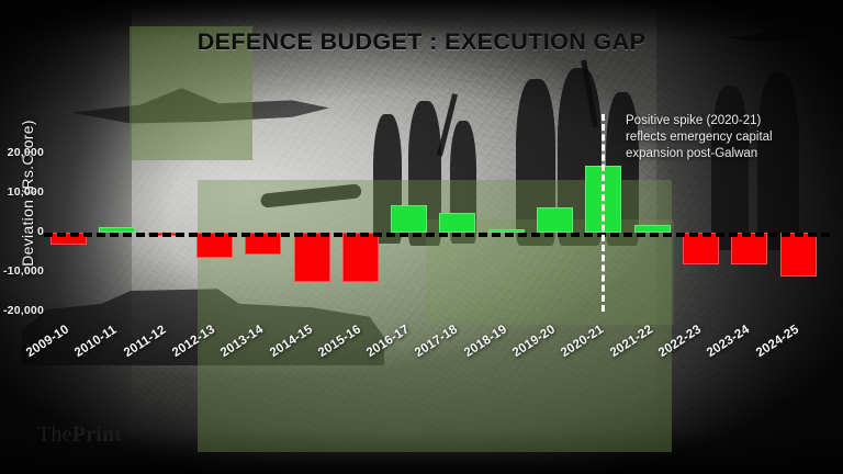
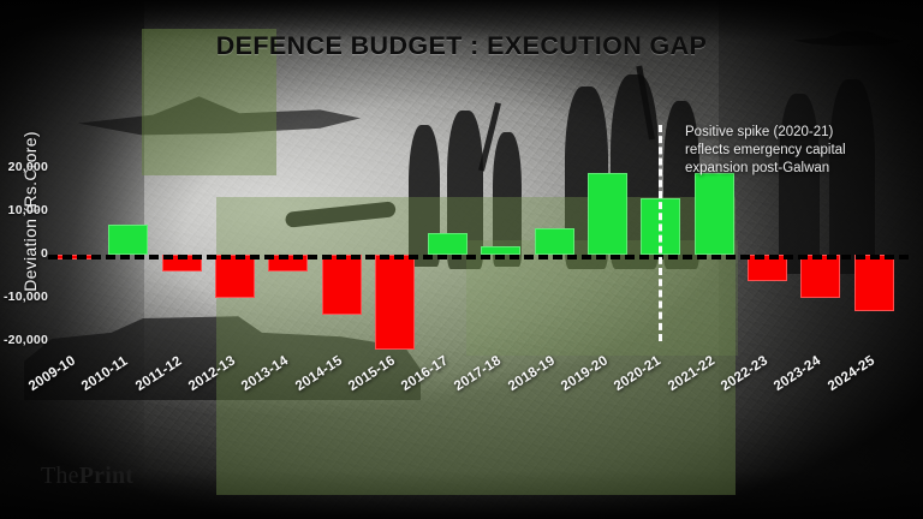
2009-10: -3000 -> -1000
2010-11: 1000 -> 7000
2011-12: -1000 -> -4000
2012-13: -6000 -> -10000
2013-14: -6000 -> -4000
2014-15: -12000 -> -14000
2015-16: -12000 -> -22000
2016-17: 7000 -> 5000
2017-18: 5000 -> 2000
2018-19: 1000 -> 6000
2019-20: 6000 -> 19000
2020-21: 17000 -> 13000
2021-22: 2000 -> 19000
2022-23: -8000 -> -6000
2023-24: -8000 -> -10000
2024-25: -11000 -> -13000
